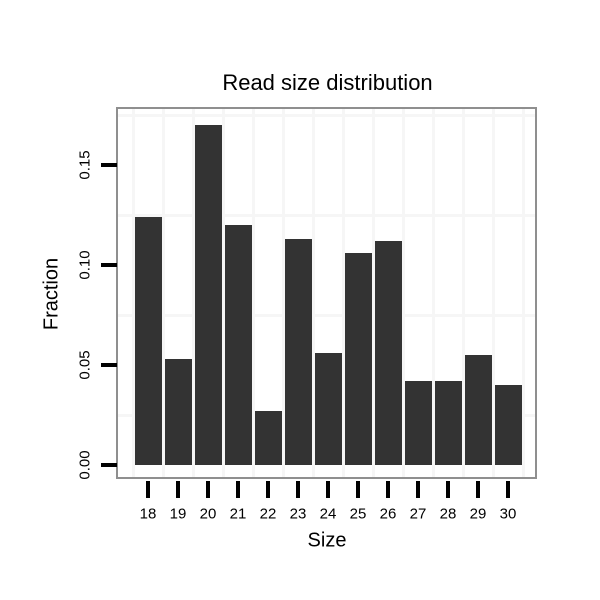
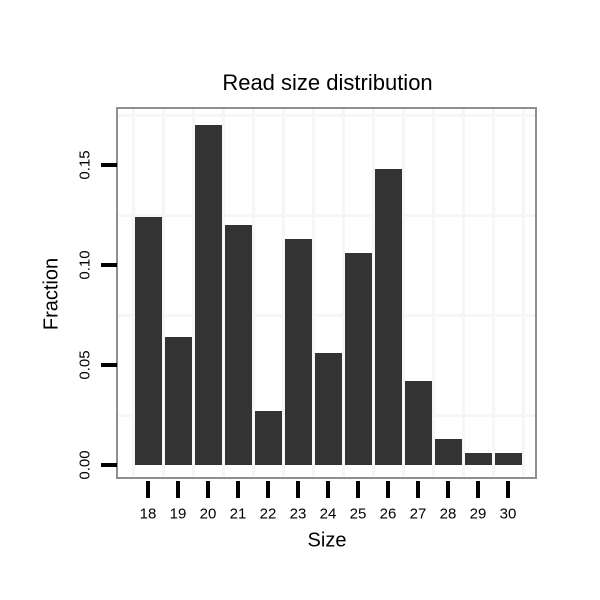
19: 0.053 -> 0.064
26: 0.112 -> 0.148
28: 0.042 -> 0.013
29: 0.055 -> 0.006
30: 0.040 -> 0.006
